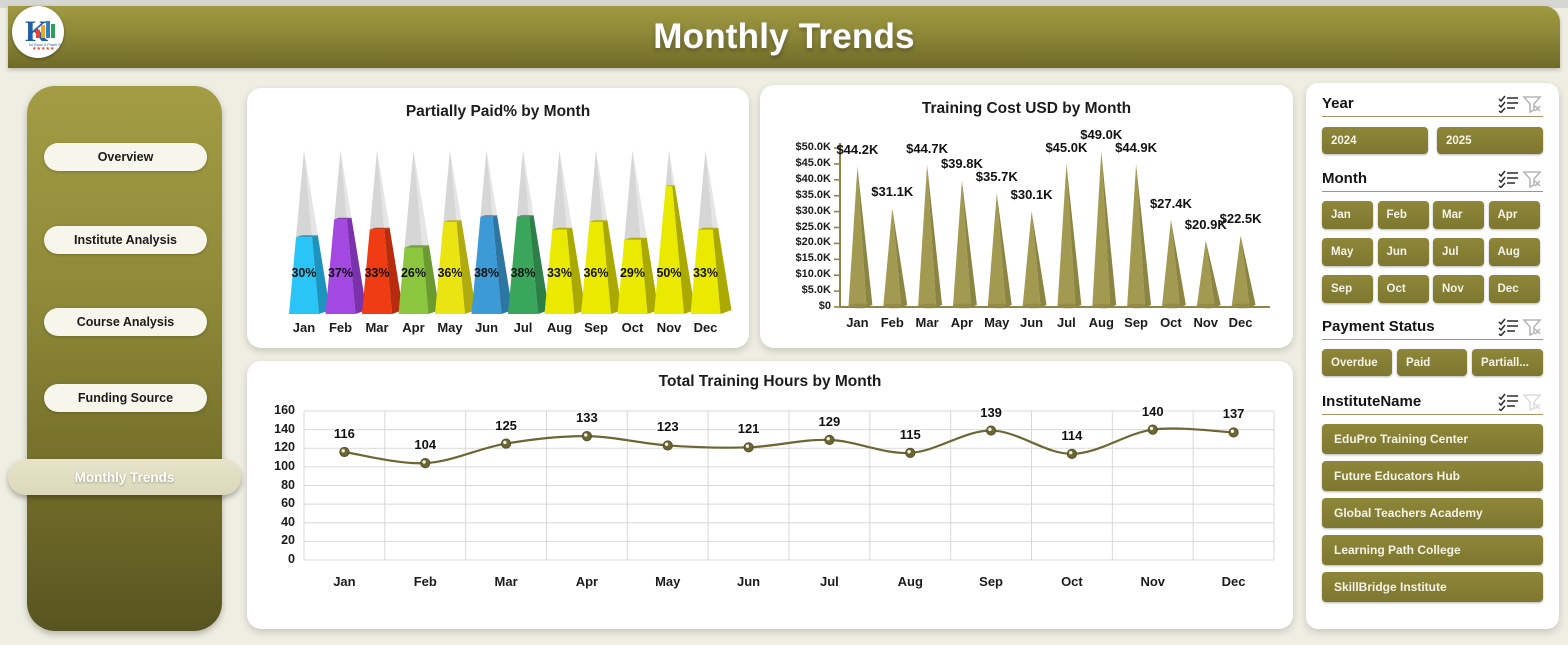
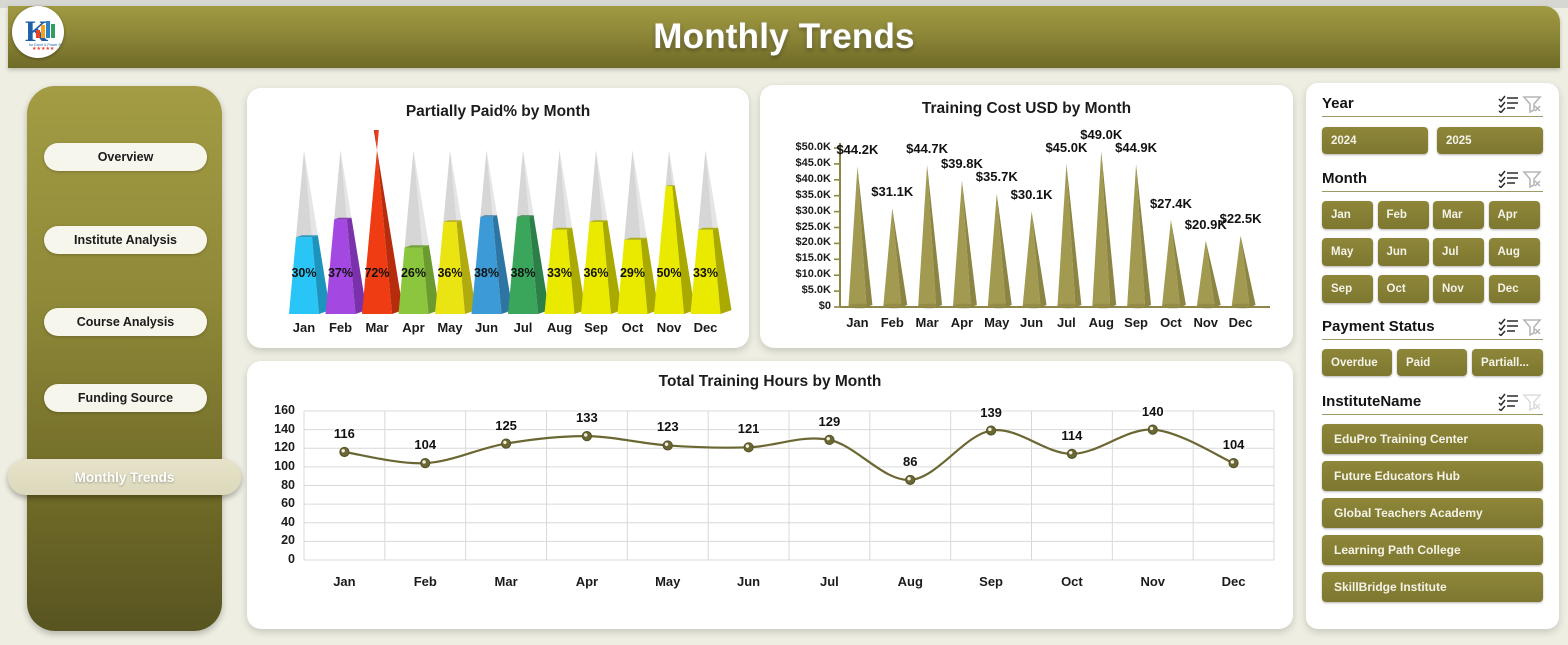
Partially Paid% by Month/Mar: 33% -> 72%
Total Training Hours by Month/Aug: 115 -> 86
Total Training Hours by Month/Dec: 137 -> 104
